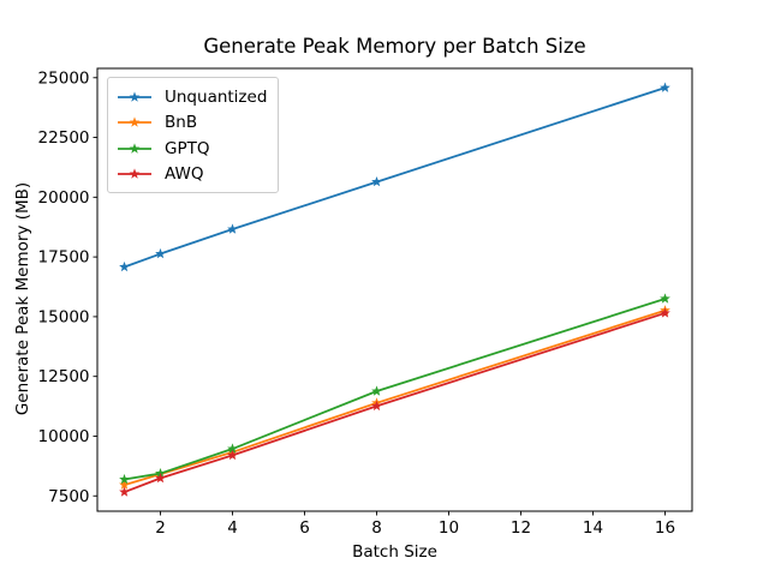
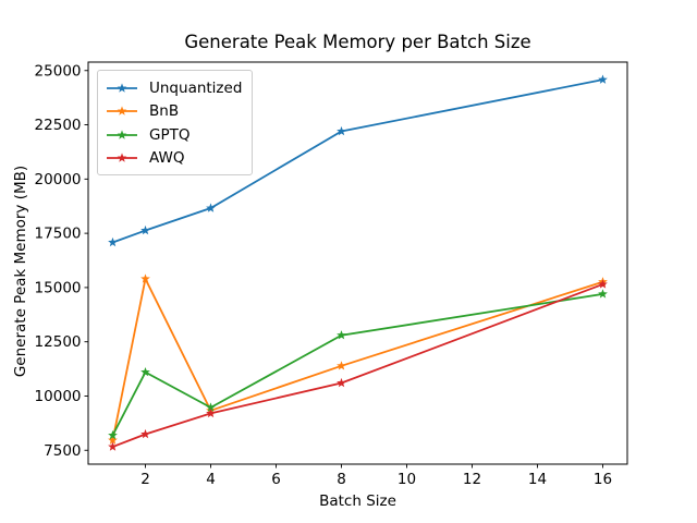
BnB/2: 8400 -> 15400
GPTQ/2: 8400 -> 11100
Unquantized/8: 20600 -> 22200
GPTQ/8: 11900 -> 12800
AWQ/8: 11300 -> 10600
GPTQ/16: 15800 -> 14700
